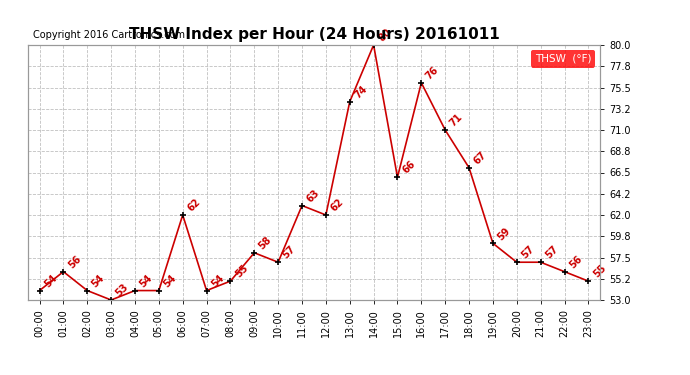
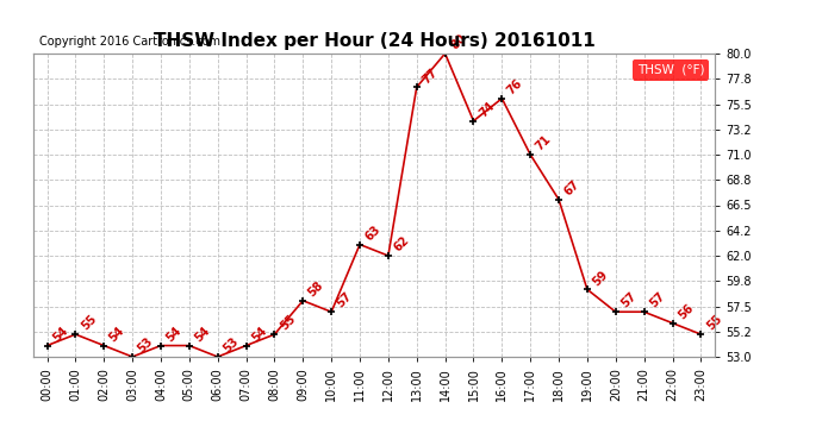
01:00: 56 -> 55
06:00: 62 -> 53
13:00: 74 -> 77
15:00: 66 -> 74
